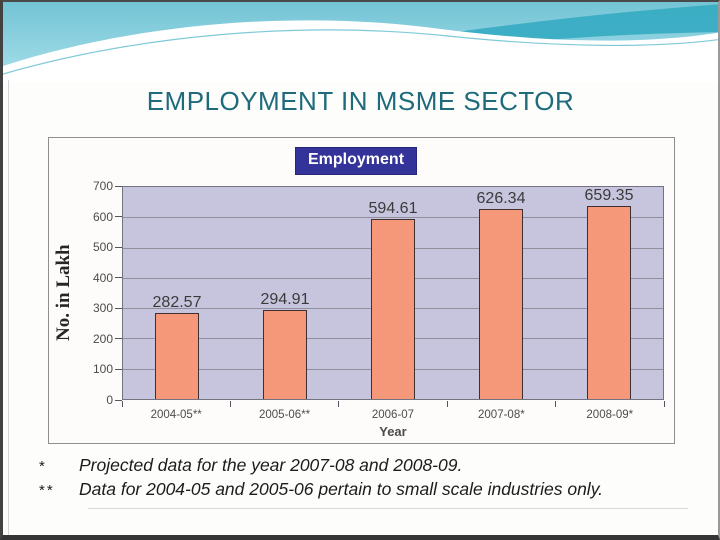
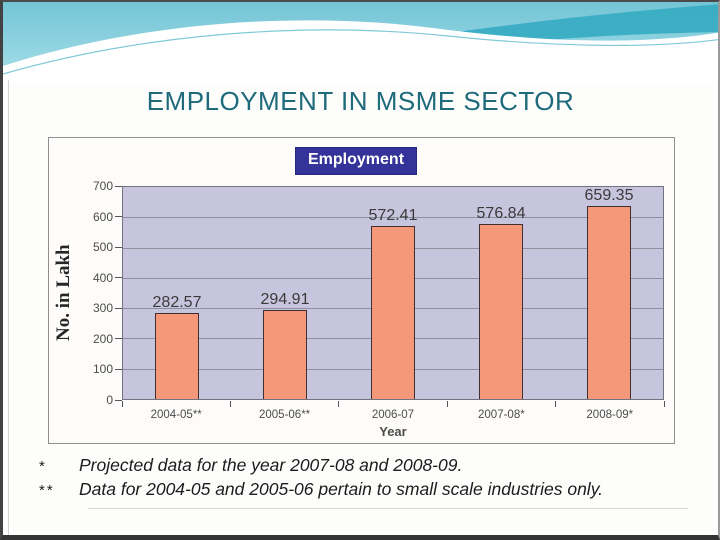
2006-07: 594.61 -> 572.41
2007-08*: 626.34 -> 576.84
